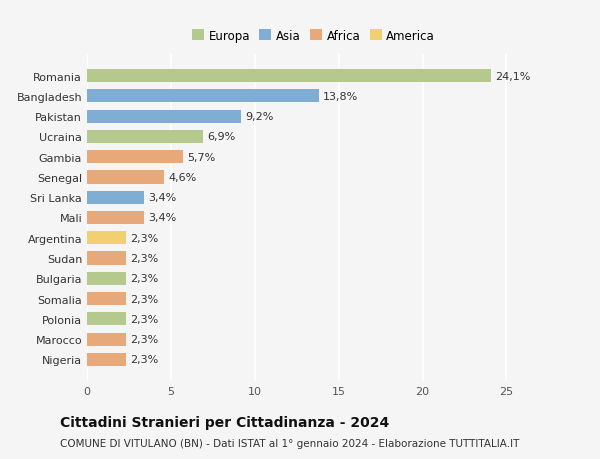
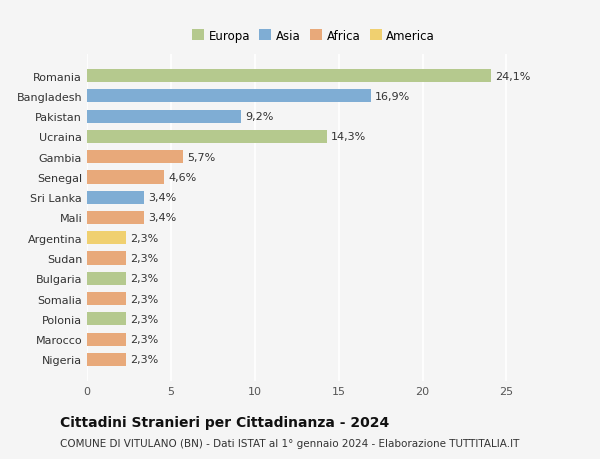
Bangladesh: 13,8% -> 16,9%
Ucraina: 6,9% -> 14,3%
